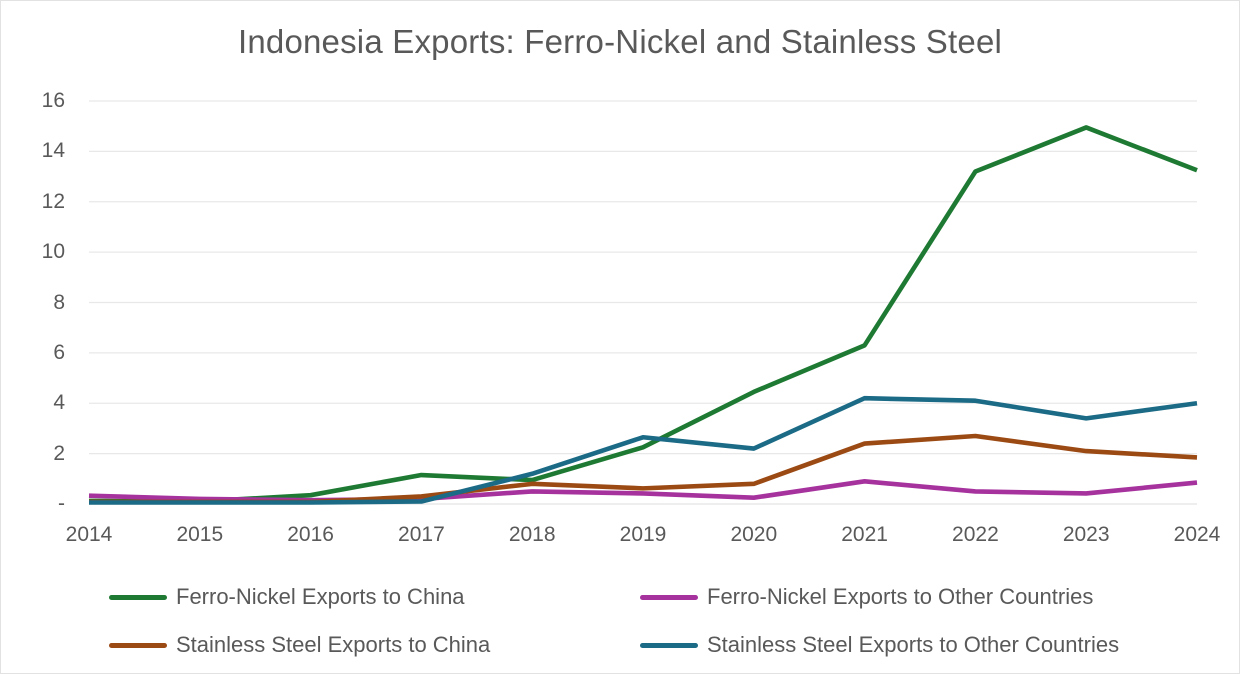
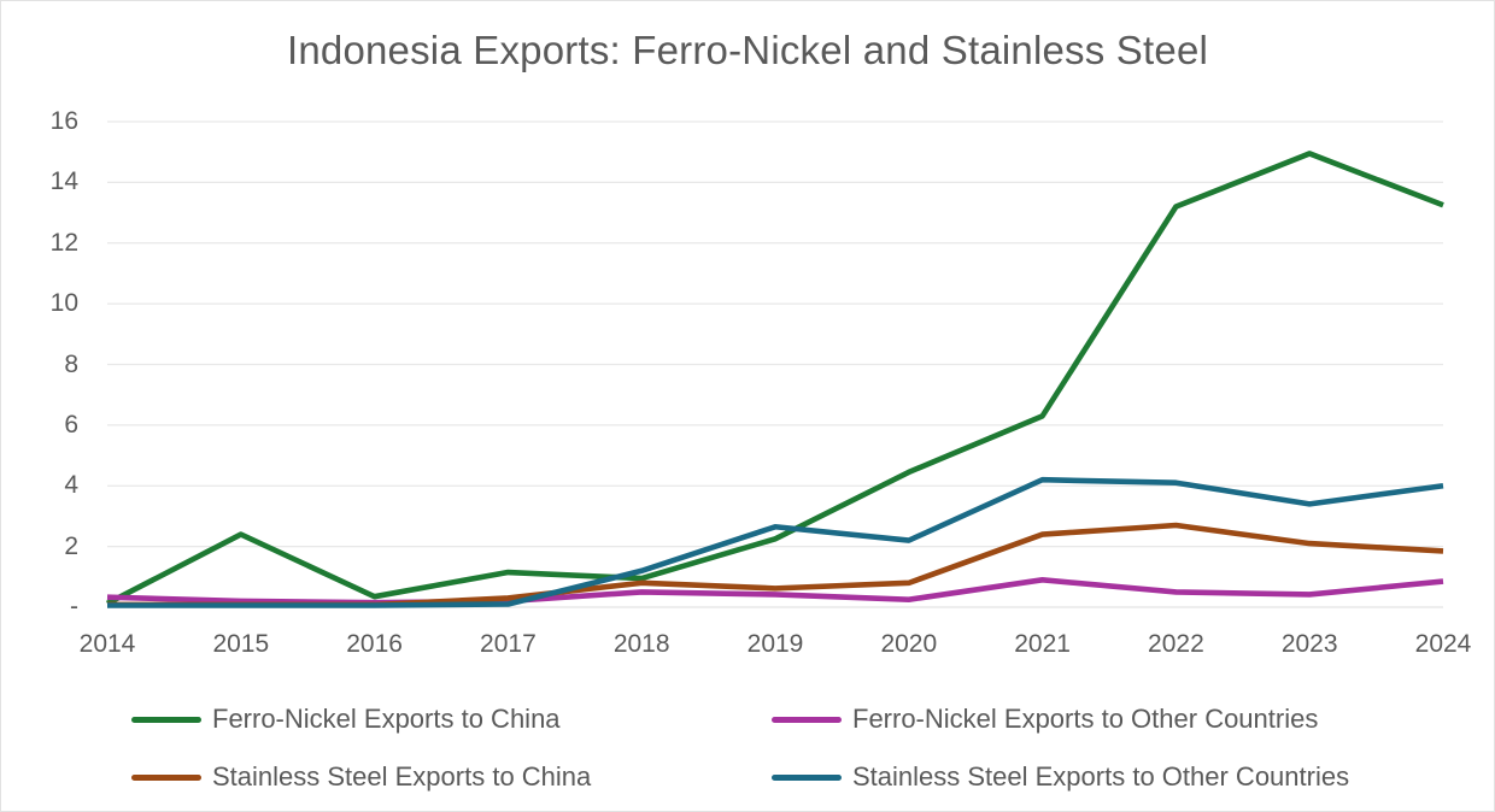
Ferro-Nickel Exports to China/2015: 0.1 -> 2.4
